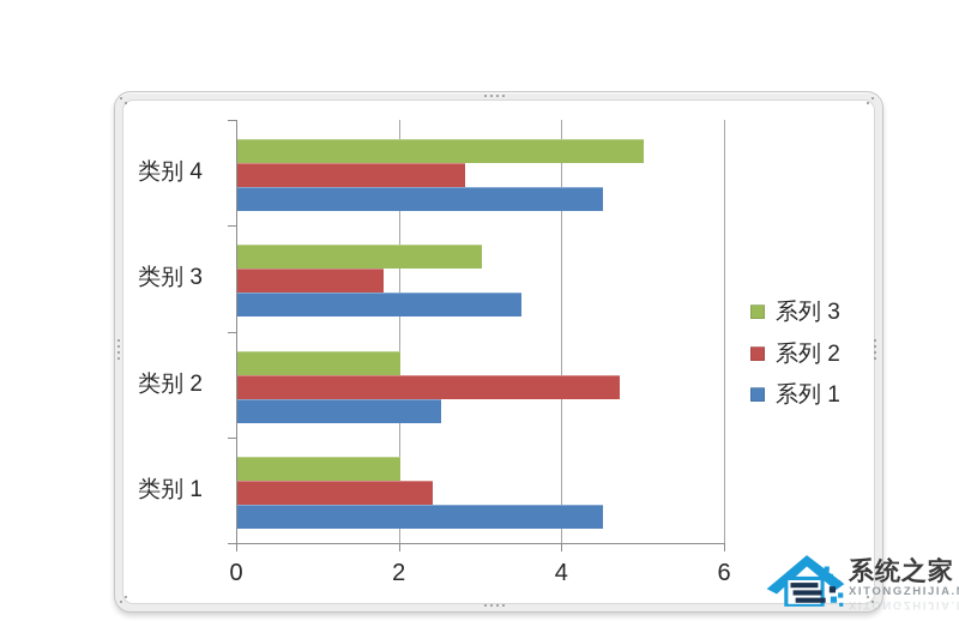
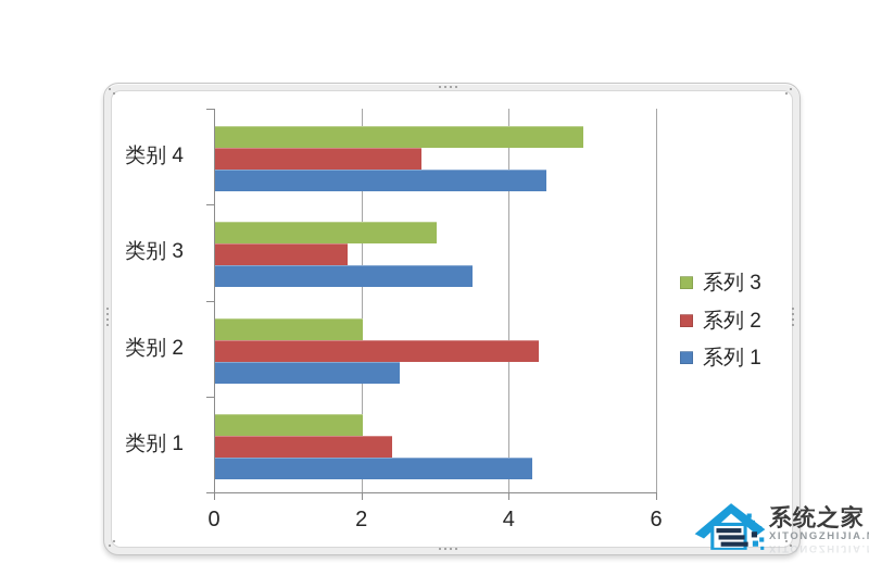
系列 1/类别 1: 4.5 -> 4.3
系列 2/类别 2: 4.7 -> 4.4
